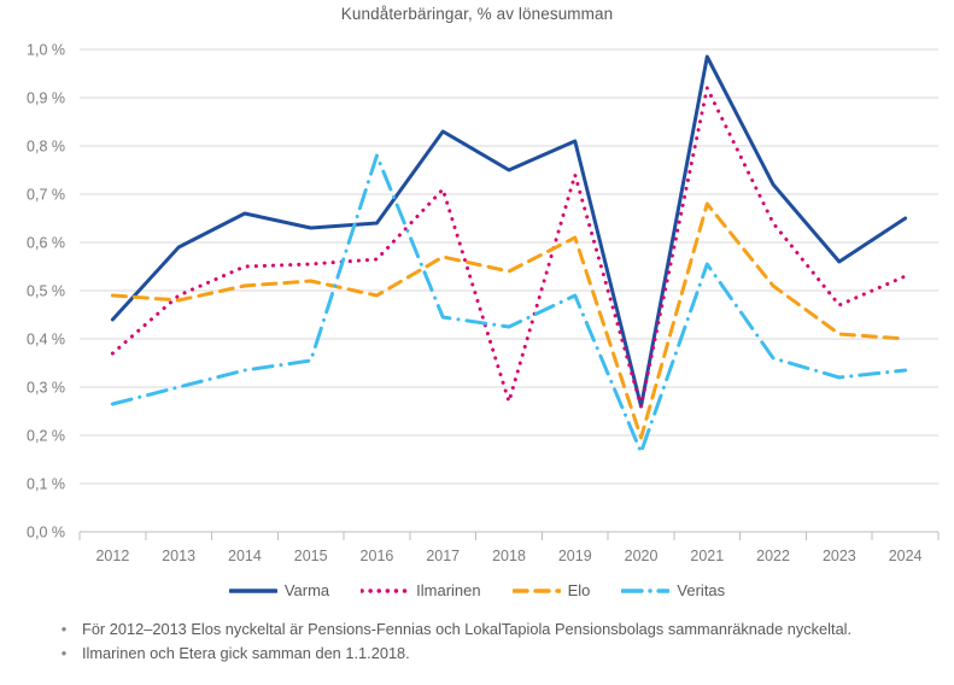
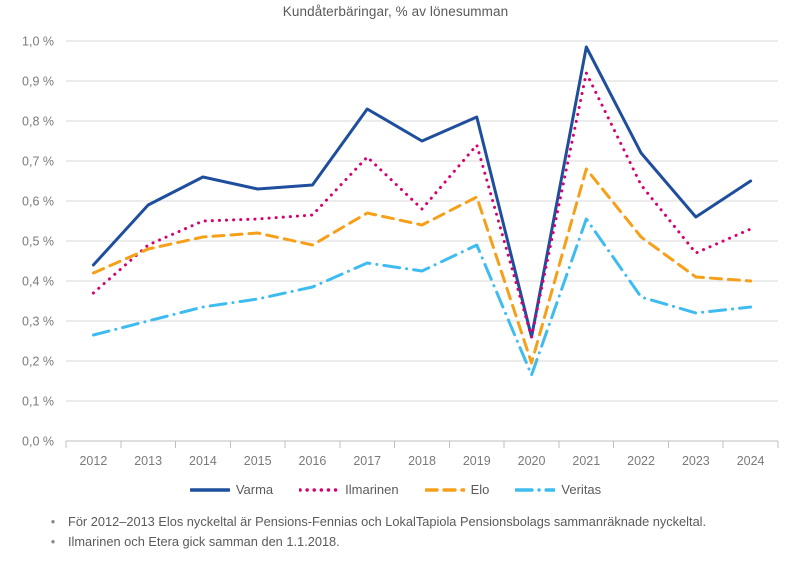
Elo/2012: 0,49% -> 0,42%
Veritas/2016: 0,78% -> 0,39%
Ilmarinen/2018: 0,27% -> 0,58%
